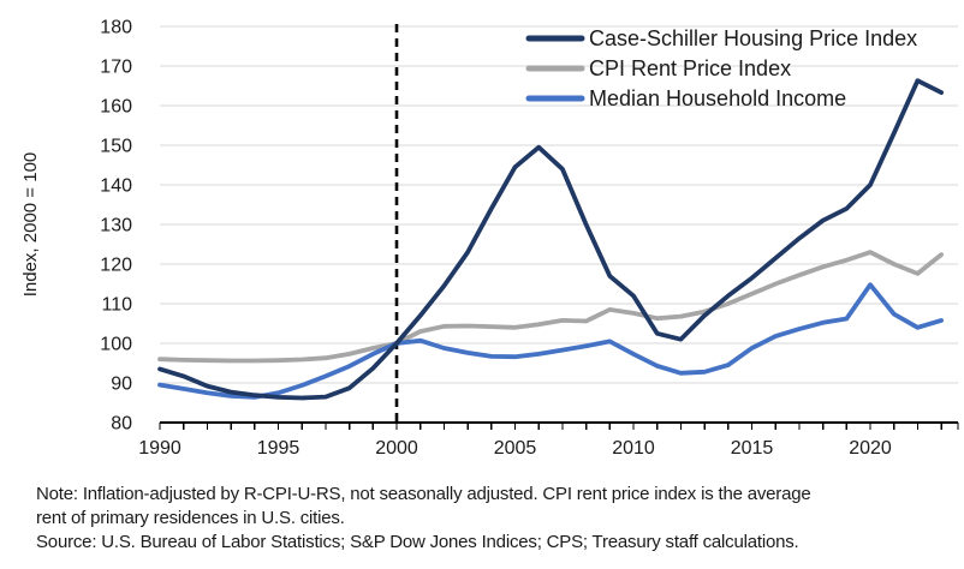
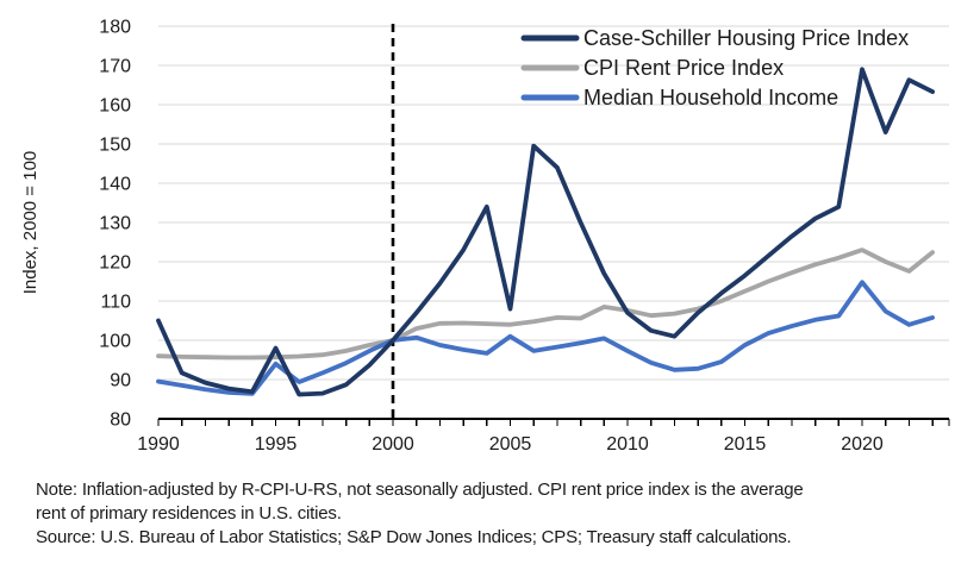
Case-Schiller Housing Price Index/1990: 94 -> 105
Case-Schiller Housing Price Index/1995: 86 -> 98
Median Household Income/1995: 88 -> 94
Case-Schiller Housing Price Index/2005: 144 -> 108
Median Household Income/2005: 97 -> 101
Case-Schiller Housing Price Index/2010: 112 -> 107
Case-Schiller Housing Price Index/2020: 140 -> 169
